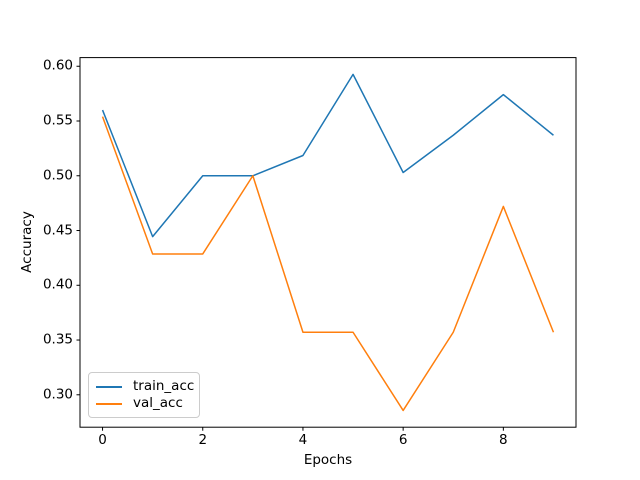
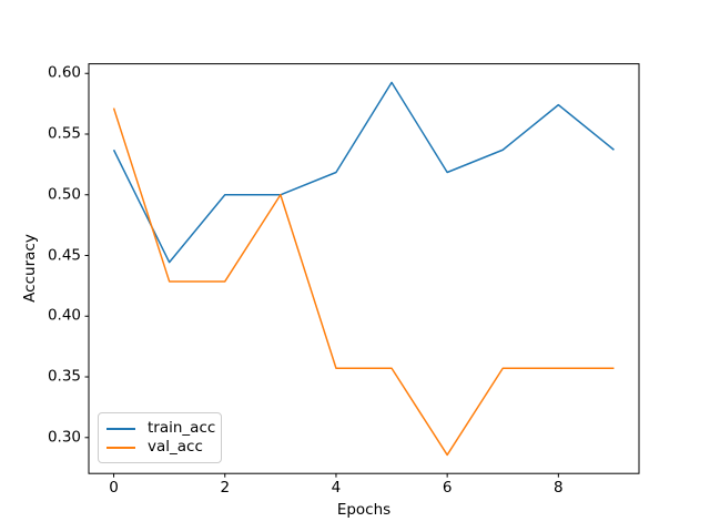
train_acc/0: 0.560 -> 0.537
val_acc/0: 0.554 -> 0.571
train_acc/6: 0.503 -> 0.518
val_acc/8: 0.472 -> 0.357
